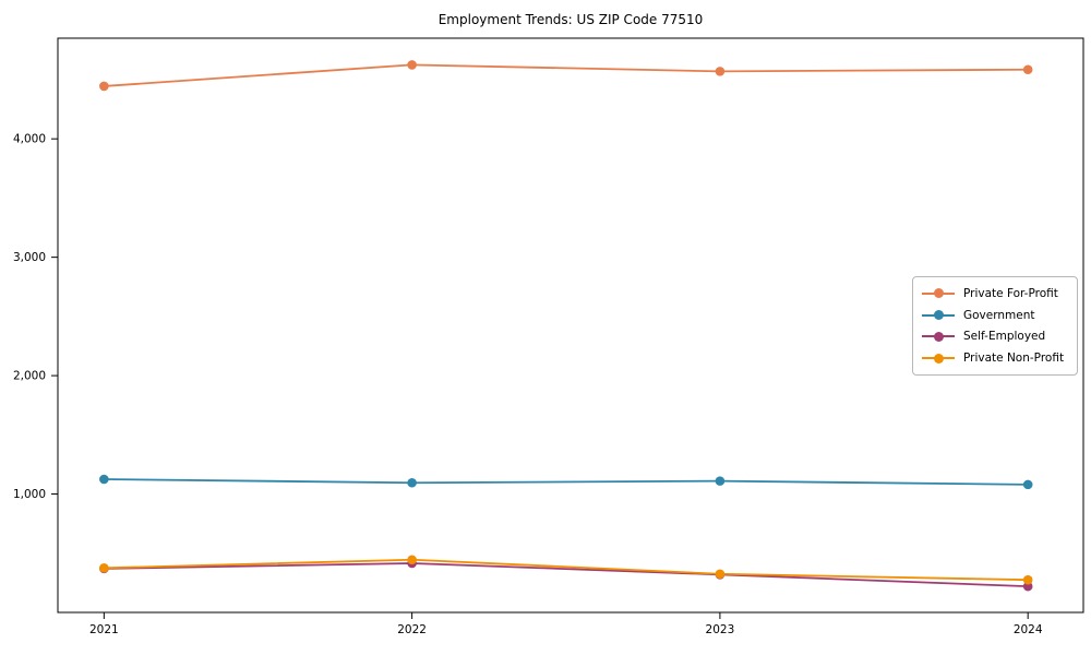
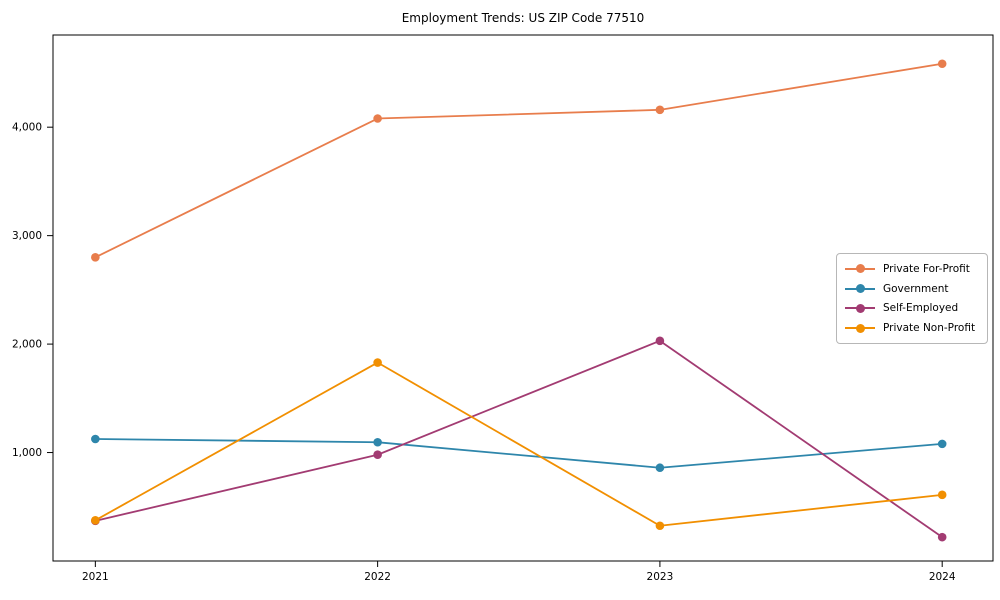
Private For-Profit/2021: 4440 -> 2800
Private For-Profit/2022: 4620 -> 4080
Self-Employed/2022: 420 -> 980
Private Non-Profit/2022: 440 -> 1830
Private For-Profit/2023: 4570 -> 4160
Government/2023: 1110 -> 860
Self-Employed/2023: 320 -> 2030
Private Non-Profit/2024: 280 -> 610
